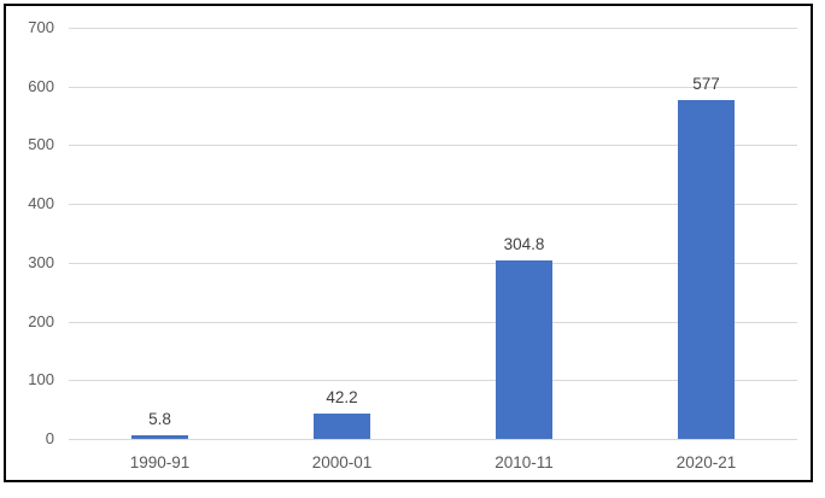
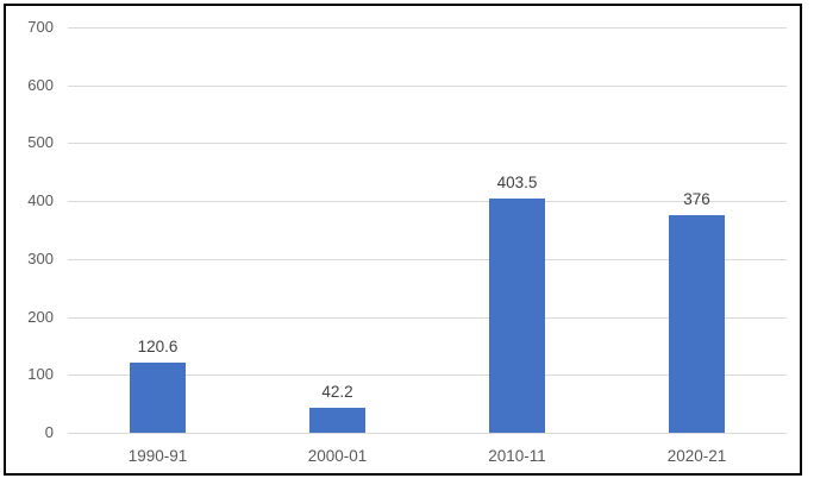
1990-91: 5.8 -> 120.6
2010-11: 304.8 -> 403.5
2020-21: 577 -> 376
